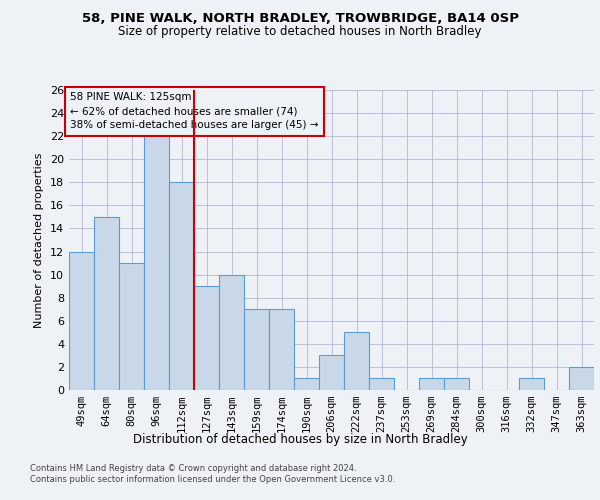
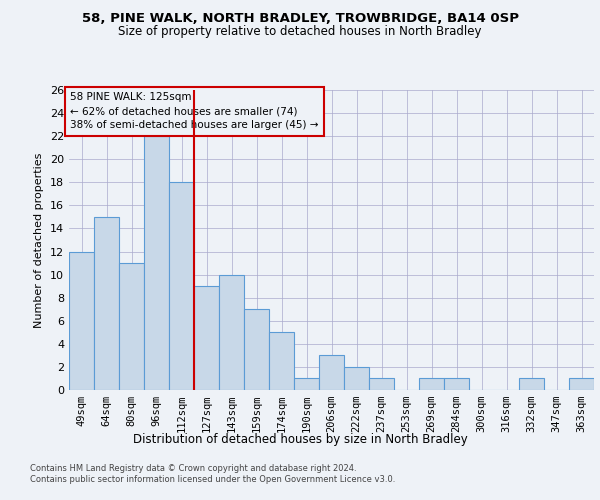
174sqm: 7 -> 5
222sqm: 5 -> 2
363sqm: 2 -> 1
